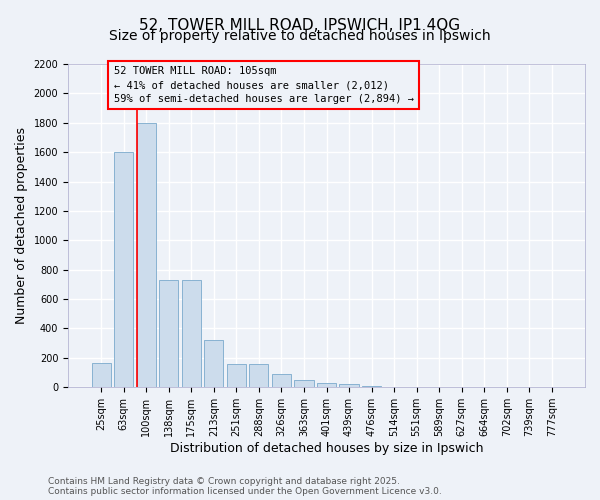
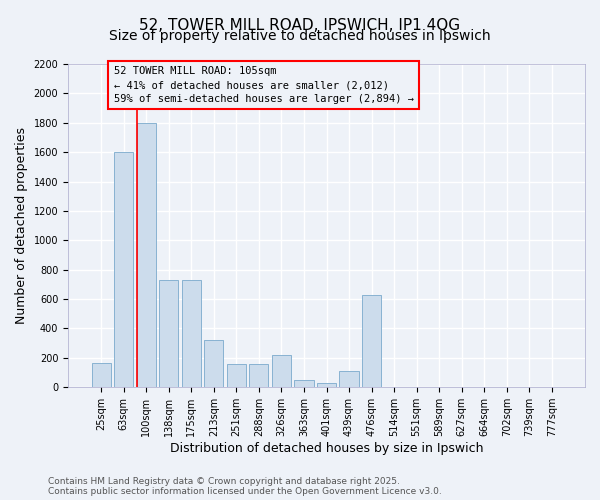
326sqm: 90 -> 220
439sqm: 20 -> 110
476sqm: 10 -> 630
